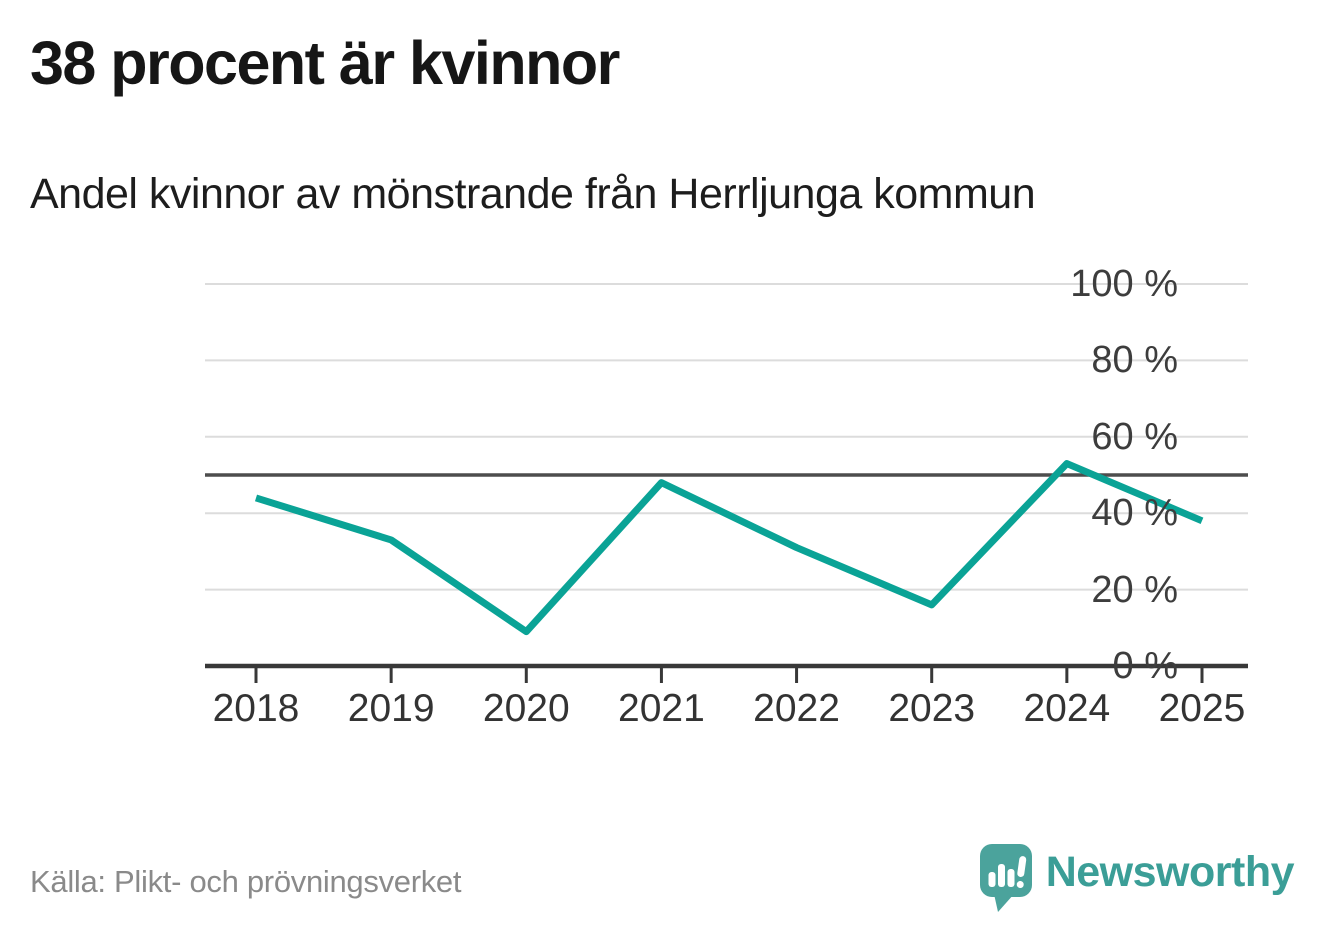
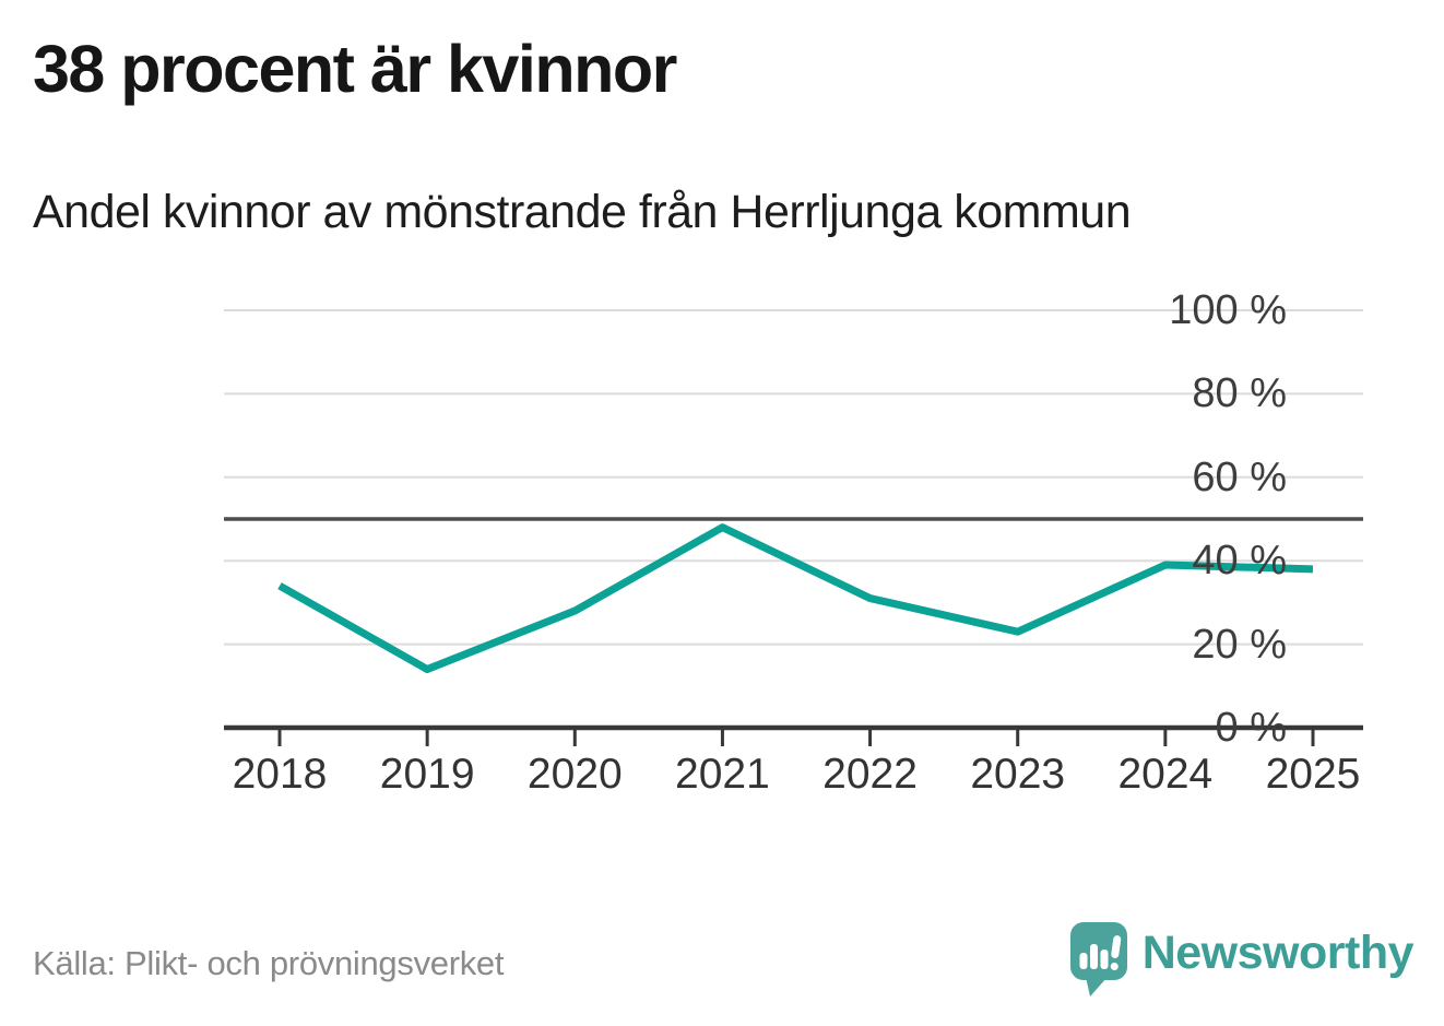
2018: 44% -> 34%
2019: 33% -> 14%
2020: 9% -> 28%
2023: 16% -> 23%
2024: 53% -> 39%
